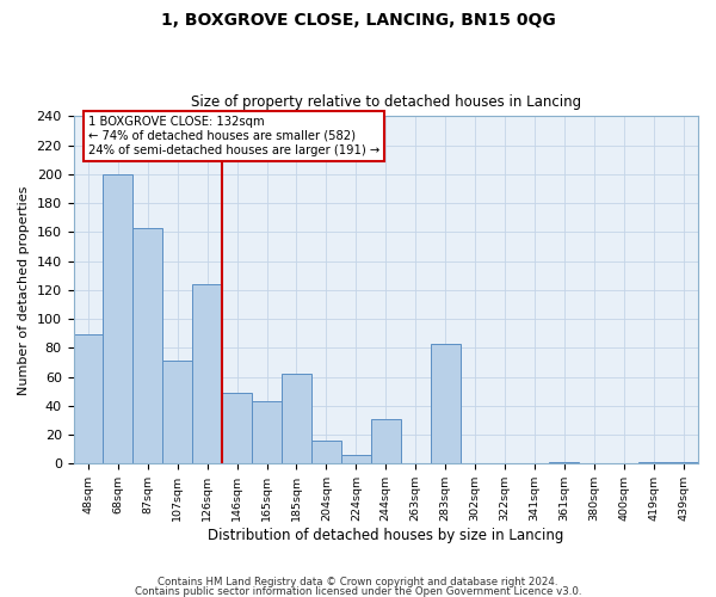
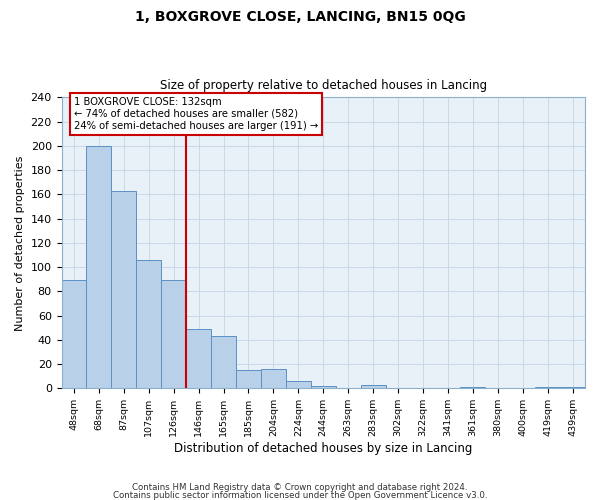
107sqm: 71 -> 106
126sqm: 124 -> 89
185sqm: 62 -> 15
244sqm: 31 -> 2
283sqm: 83 -> 3
